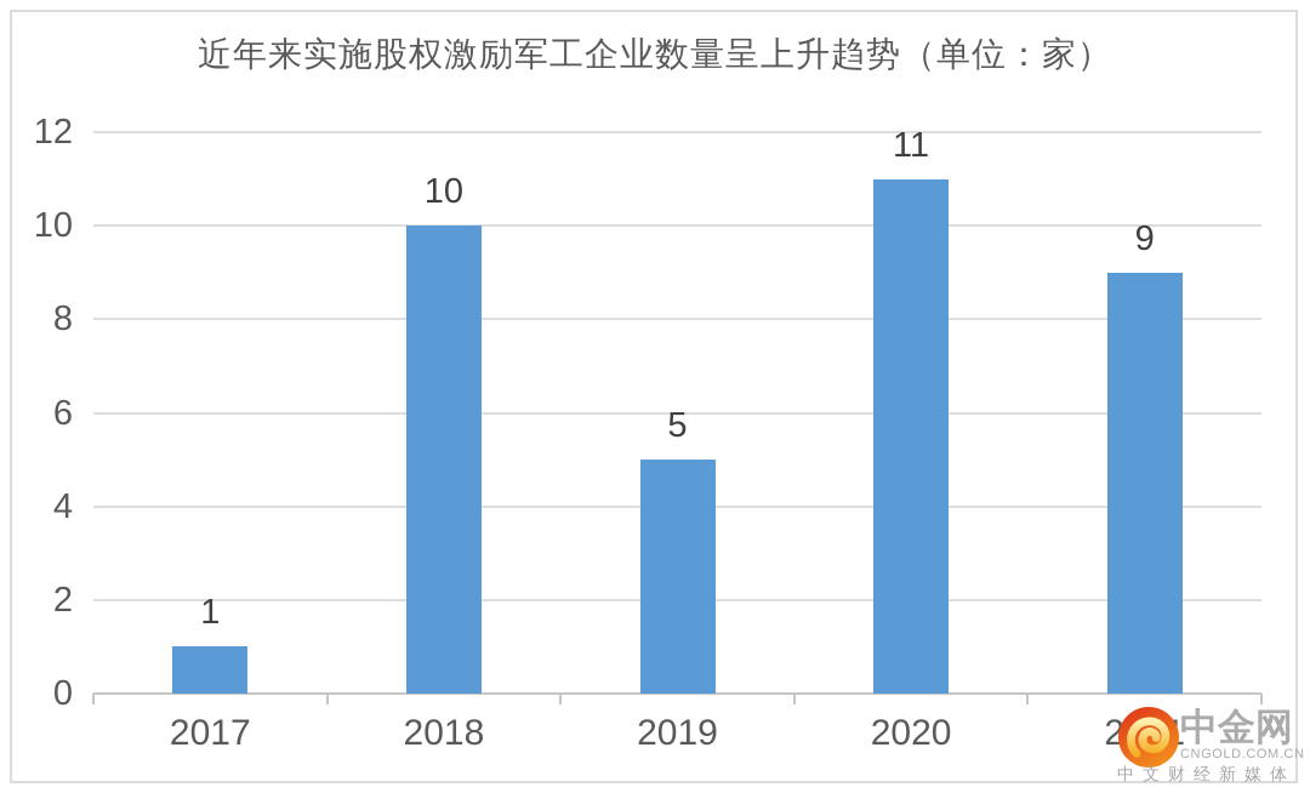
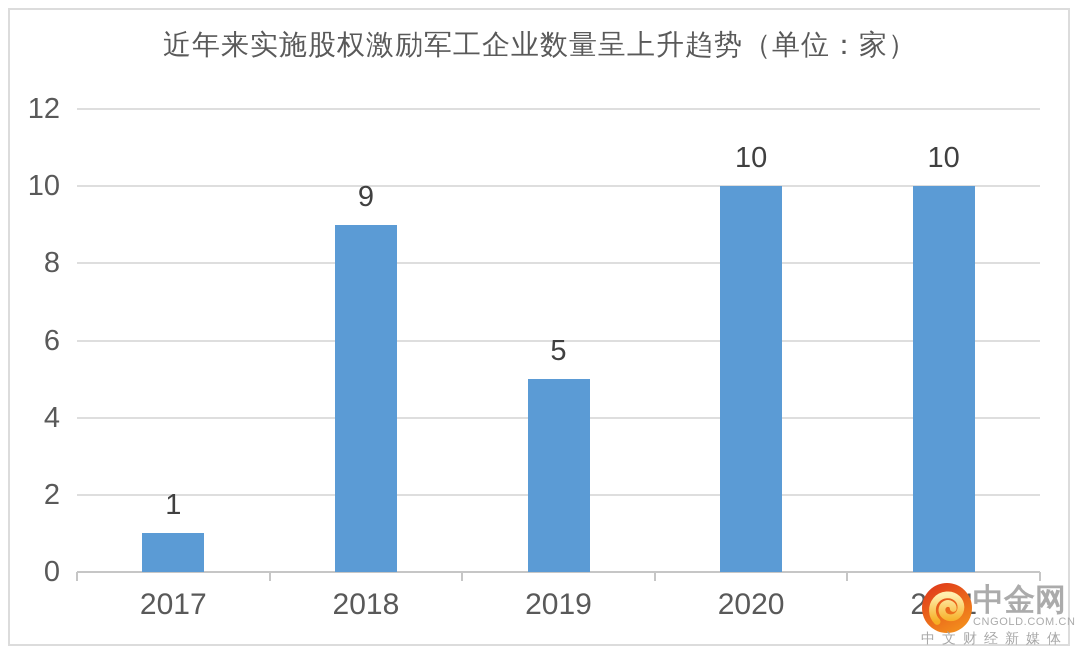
2018: 10 -> 9
2020: 11 -> 10
2021: 9 -> 10
